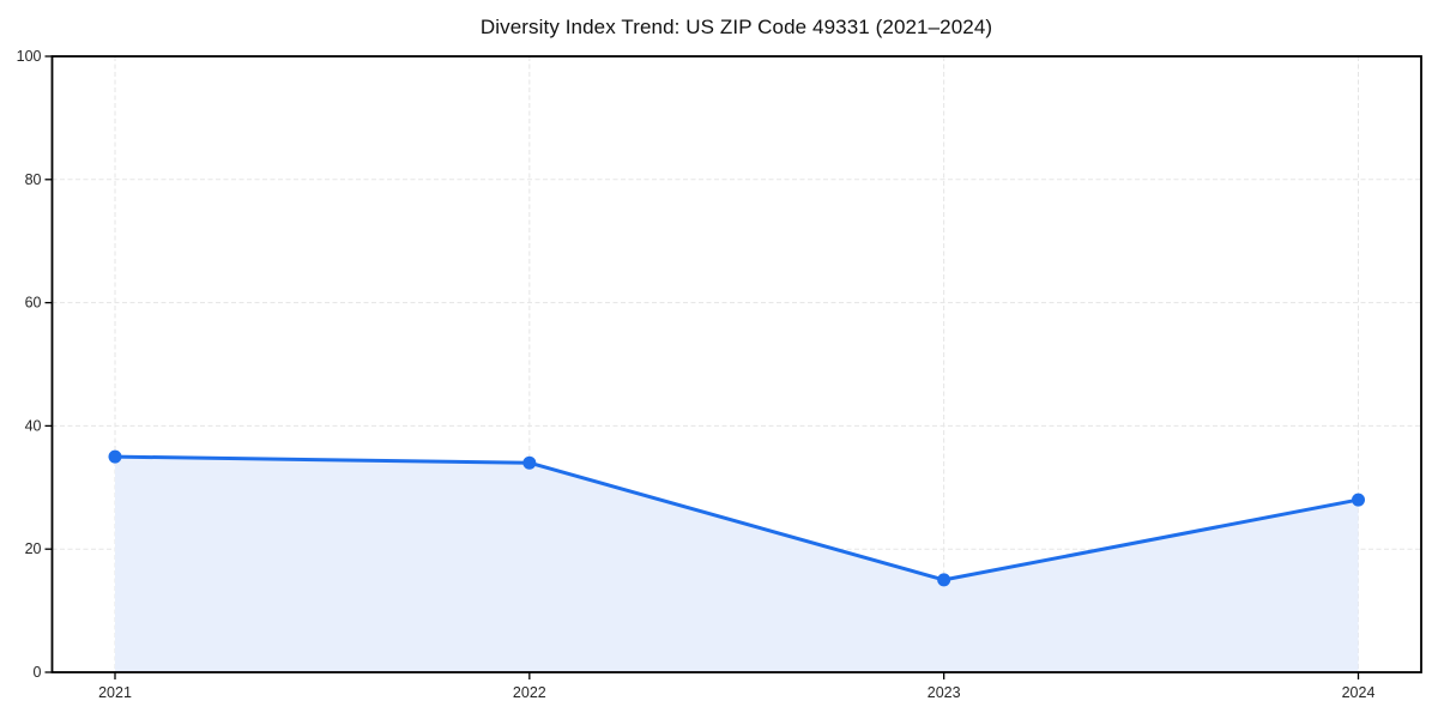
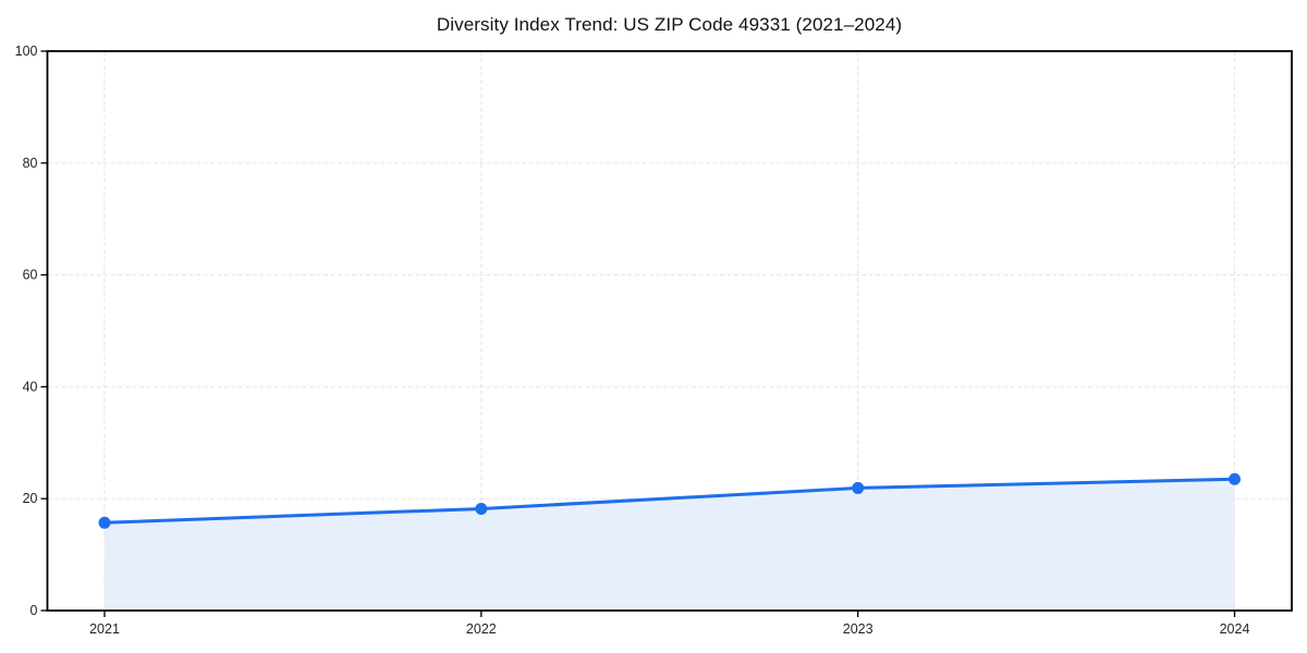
2021: 35 -> 16
2022: 34 -> 18
2023: 15 -> 22
2024: 28 -> 24
